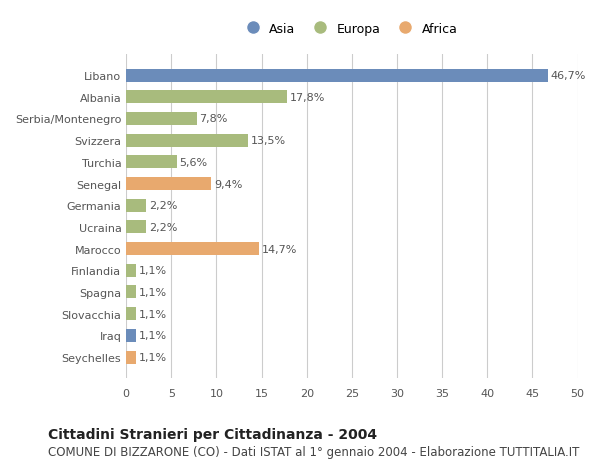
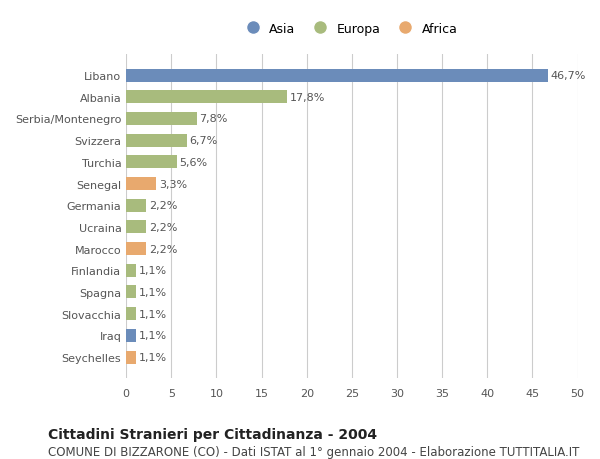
Svizzera: 13,5% -> 6,7%
Senegal: 9,4% -> 3,3%
Marocco: 14,7% -> 2,2%
